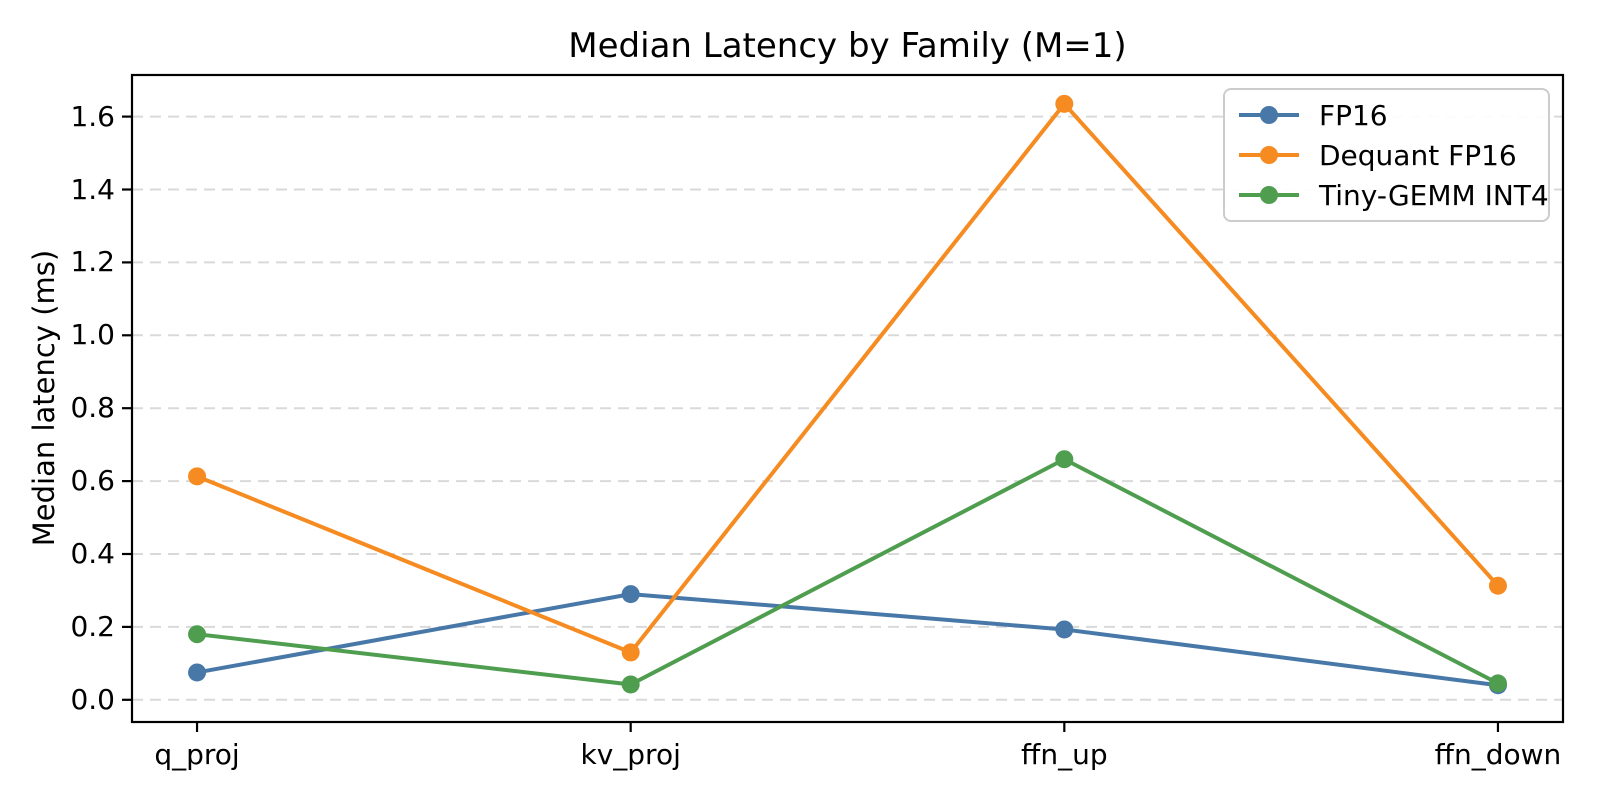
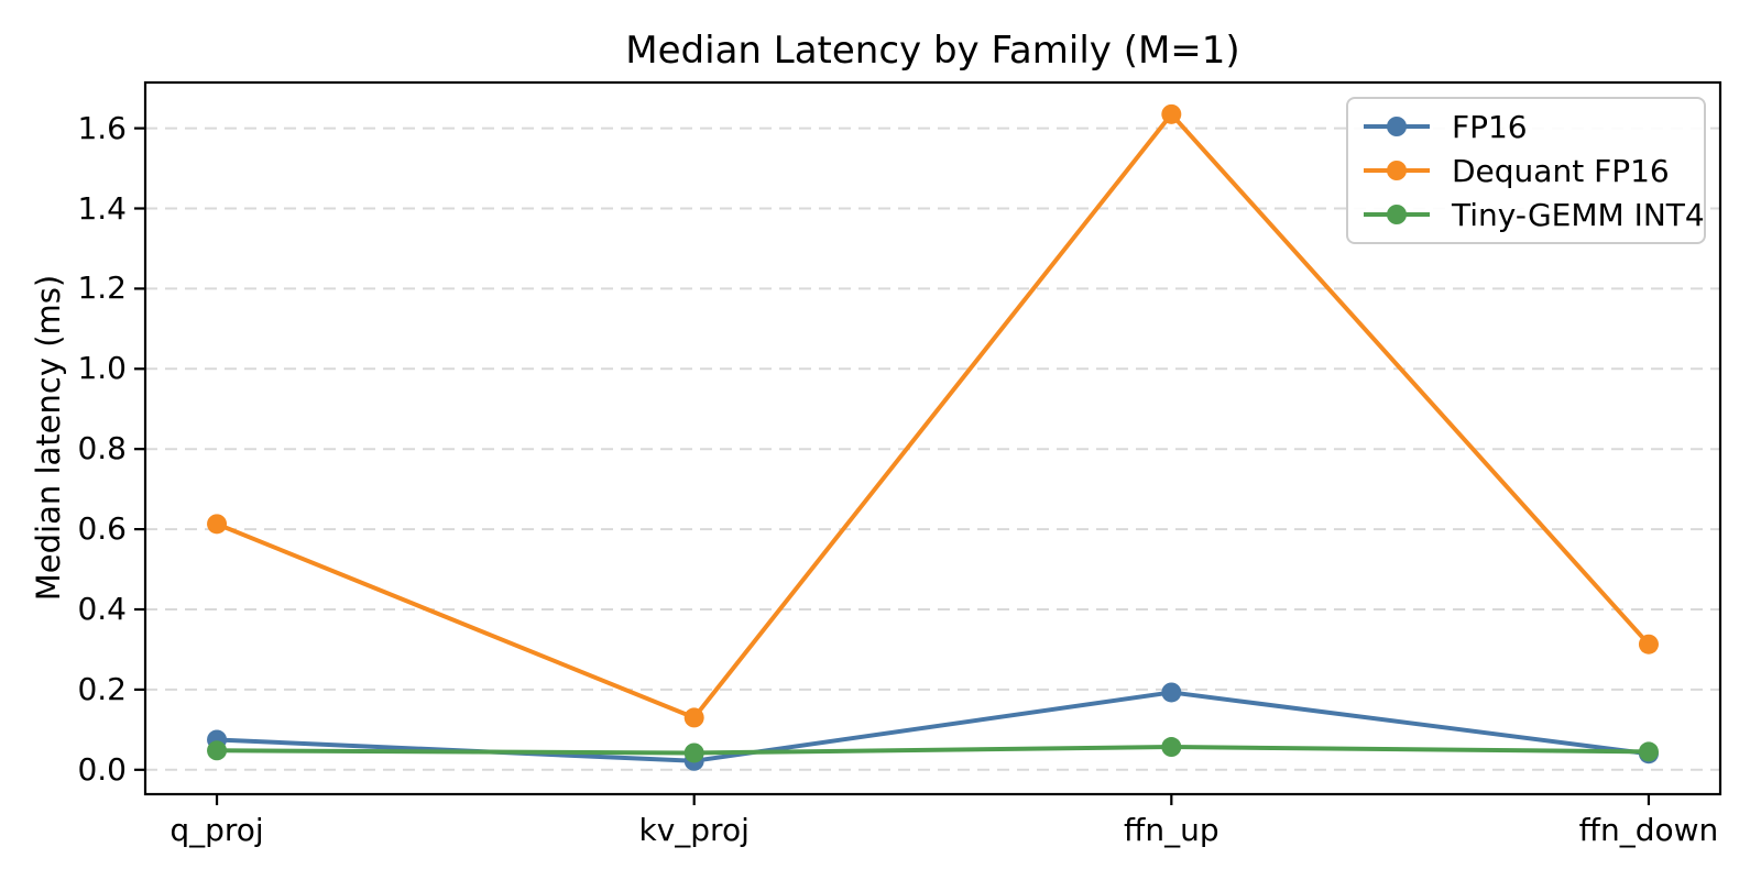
Tiny-GEMM INT4/q_proj: 0.18 -> 0.05
FP16/kv_proj: 0.29 -> 0.02
Tiny-GEMM INT4/ffn_up: 0.66 -> 0.06
